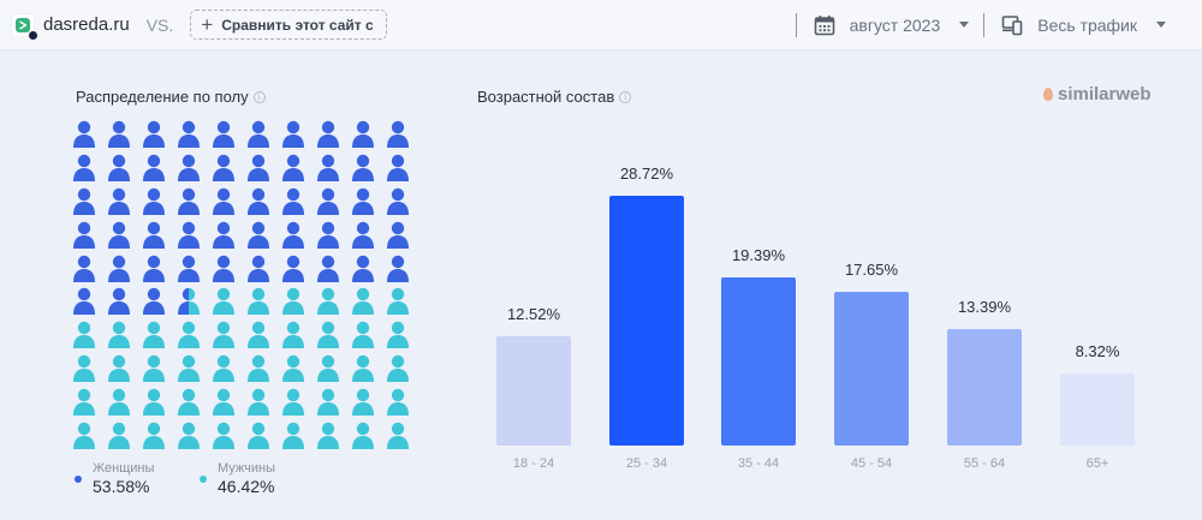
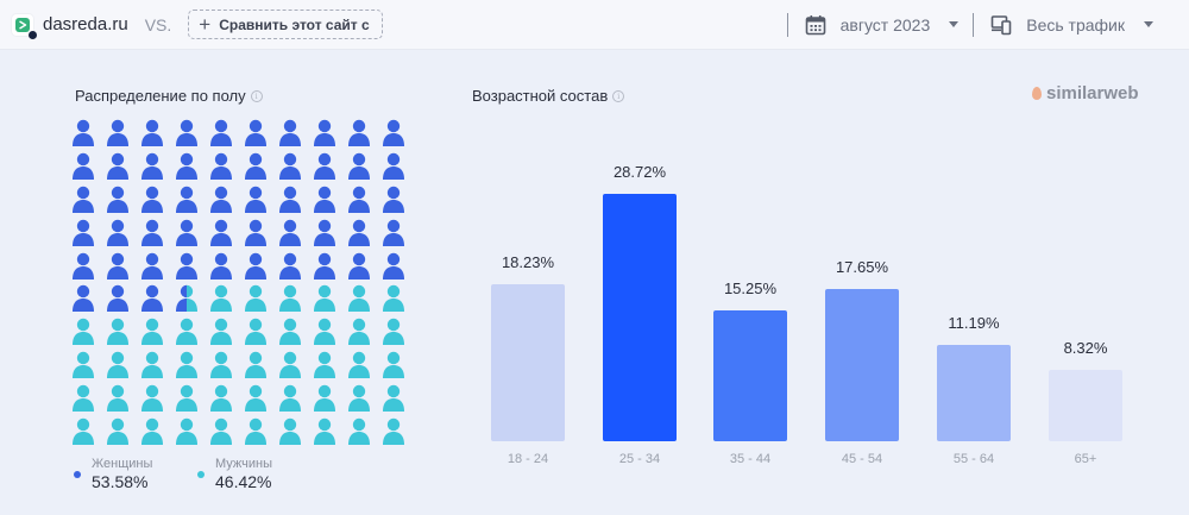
Возрастной состав/18 - 24: 12.52% -> 18.23%
Возрастной состав/35 - 44: 19.39% -> 15.25%
Возрастной состав/55 - 64: 13.39% -> 11.19%
